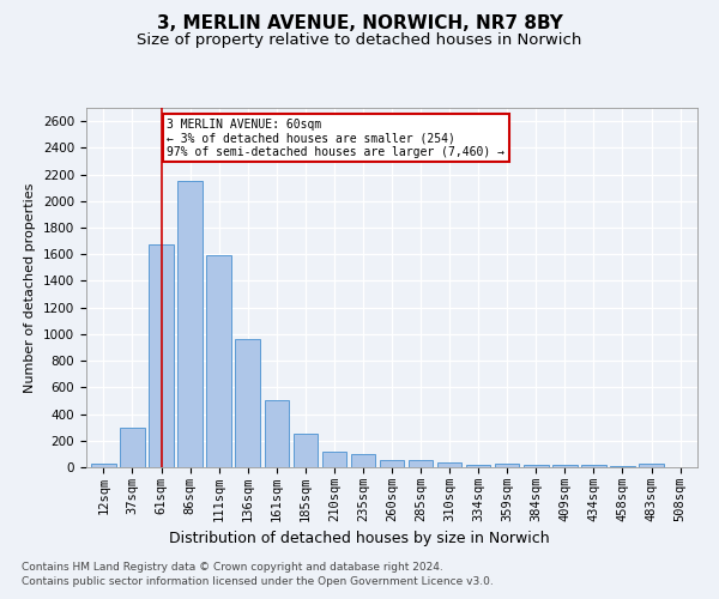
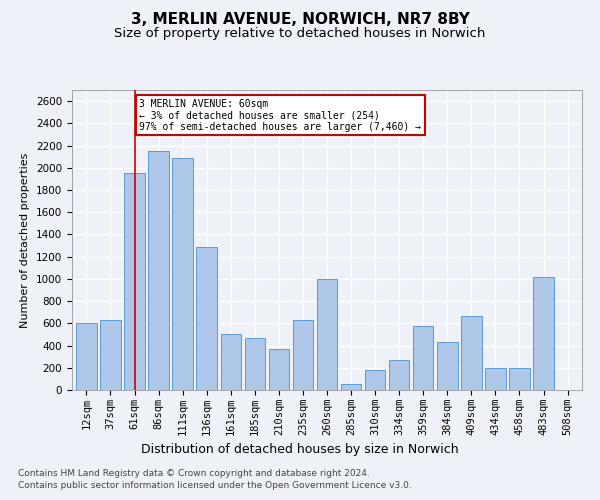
12sqm: 20 -> 600
37sqm: 300 -> 630
61sqm: 1670 -> 1950
111sqm: 1590 -> 2090
136sqm: 960 -> 1290
185sqm: 250 -> 470
210sqm: 120 -> 370
235sqm: 100 -> 630
260sqm: 50 -> 1000
310sqm: 40 -> 180
334sqm: 20 -> 270
359sqm: 30 -> 580
384sqm: 20 -> 430
409sqm: 20 -> 670
434sqm: 20 -> 200
458sqm: 0 -> 200
483sqm: 20 -> 1020
